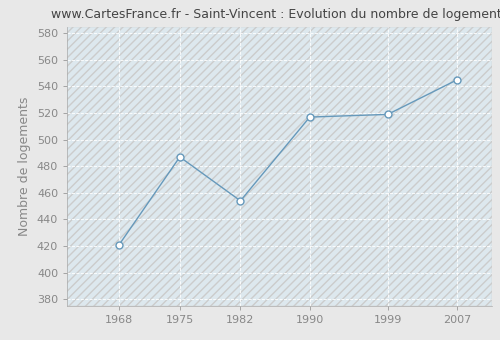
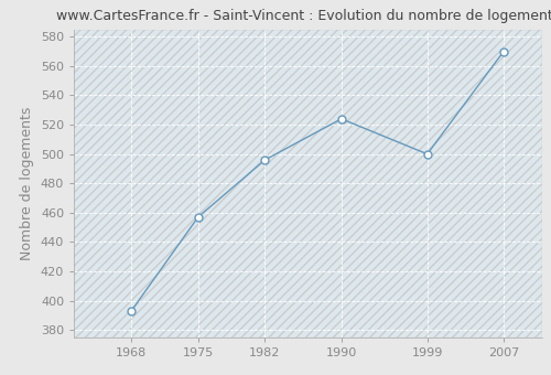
1968: 421 -> 393
1975: 487 -> 457
1982: 454 -> 496
1990: 517 -> 524
1999: 519 -> 500
2007: 545 -> 570
